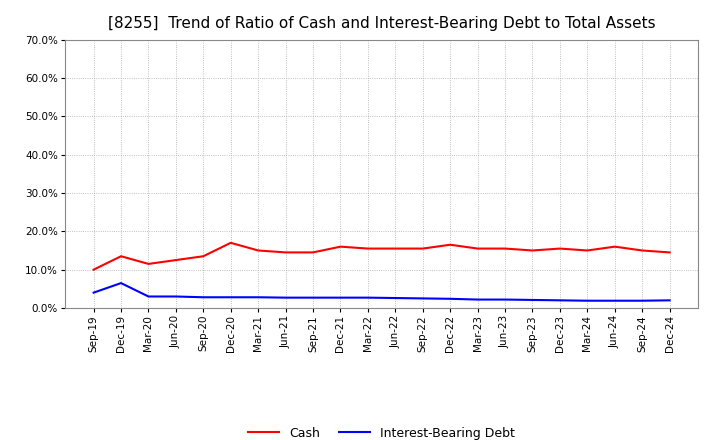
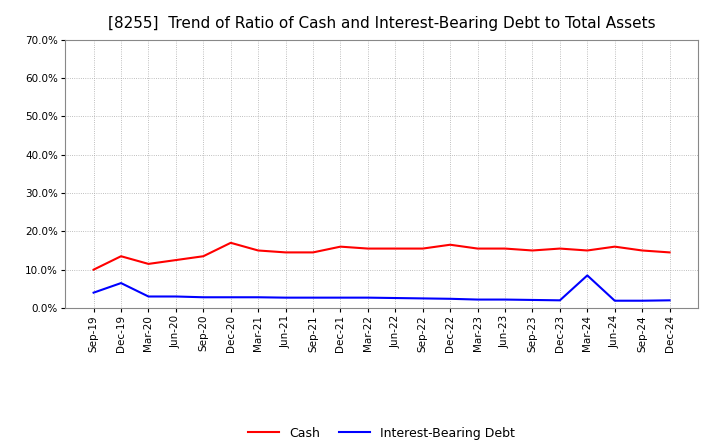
Interest-Bearing Debt/Mar-24: 1.9% -> 8.5%
